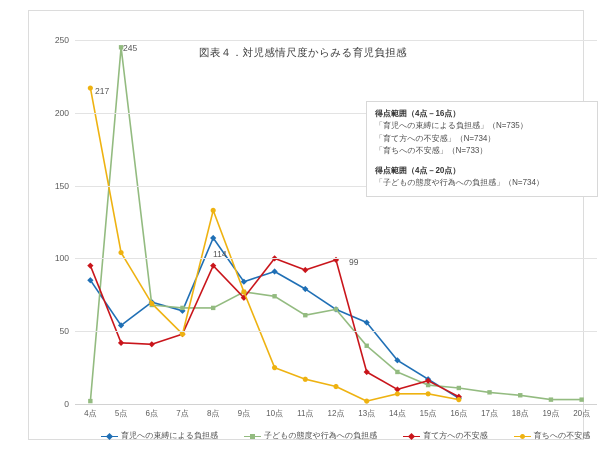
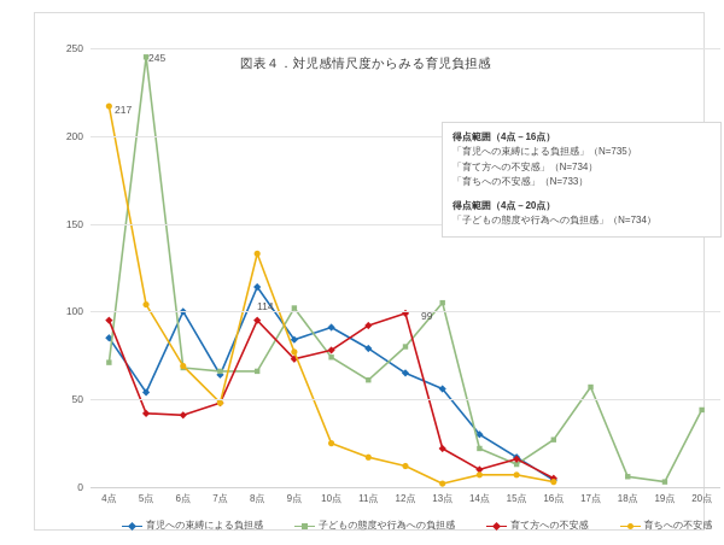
子どもの態度や行為への負担感/4点: 2 -> 71
育児への束縛による負担感/6点: 70 -> 100
子どもの態度や行為への負担感/9点: 77 -> 102
育て方への不安感/10点: 100 -> 78
子どもの態度や行為への負担感/12点: 65 -> 80
子どもの態度や行為への負担感/13点: 40 -> 105
子どもの態度や行為への負担感/16点: 11 -> 27
子どもの態度や行為への負担感/17点: 8 -> 57
子どもの態度や行為への負担感/20点: 3 -> 44
